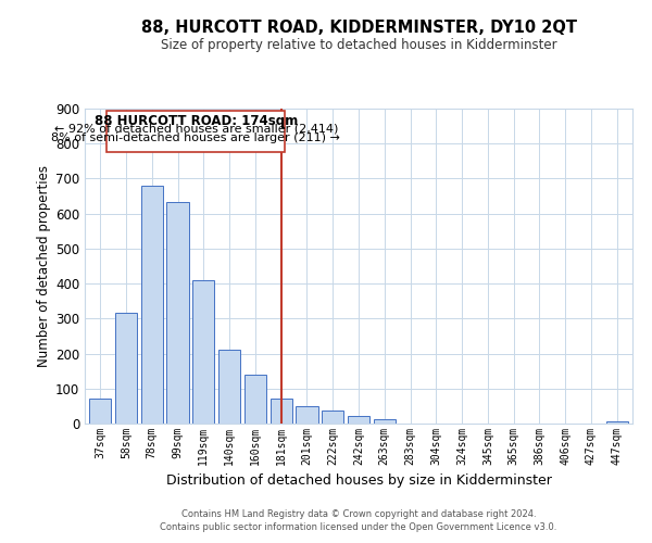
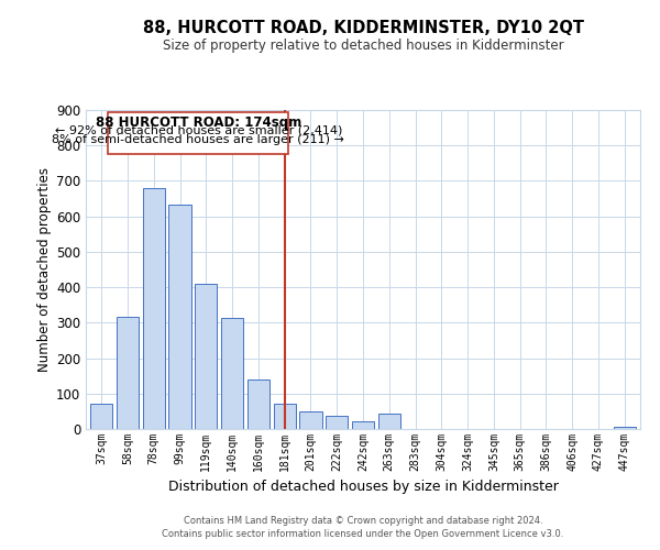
140sqm: 212 -> 315
263sqm: 11 -> 45
